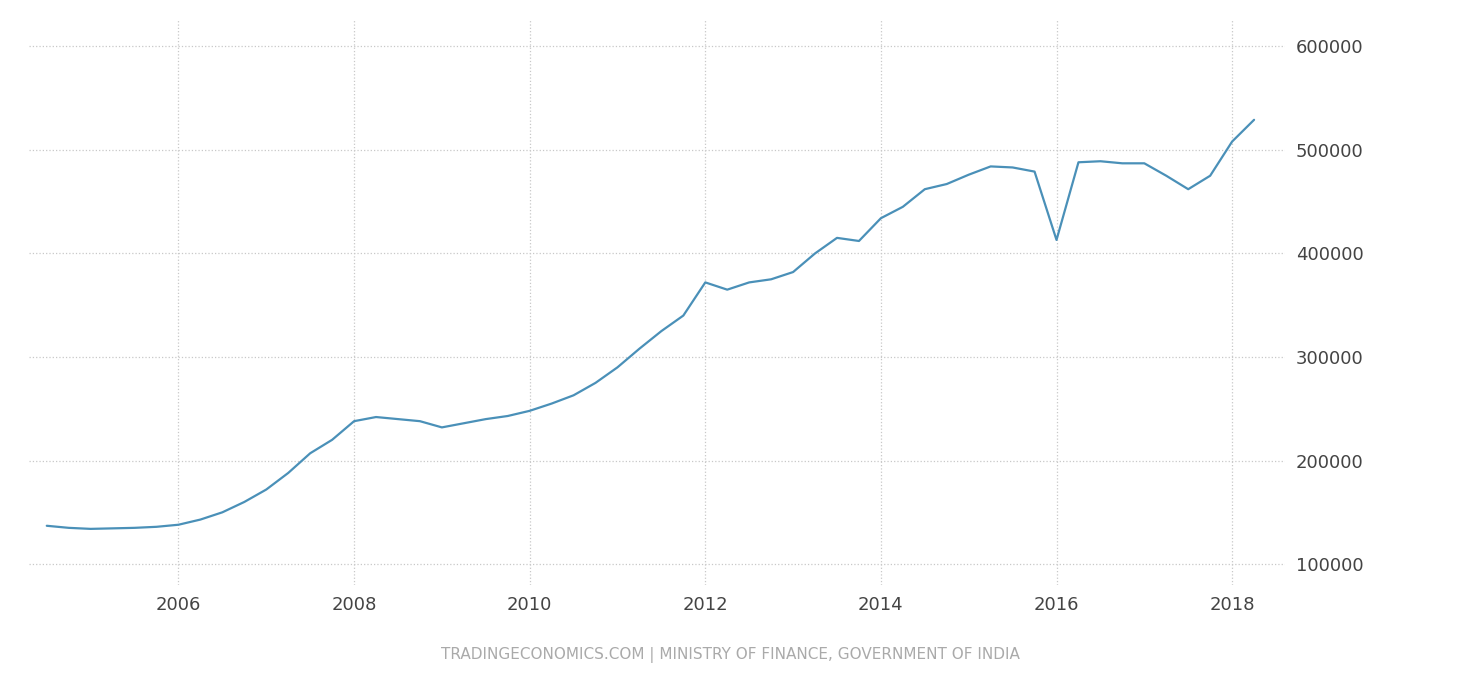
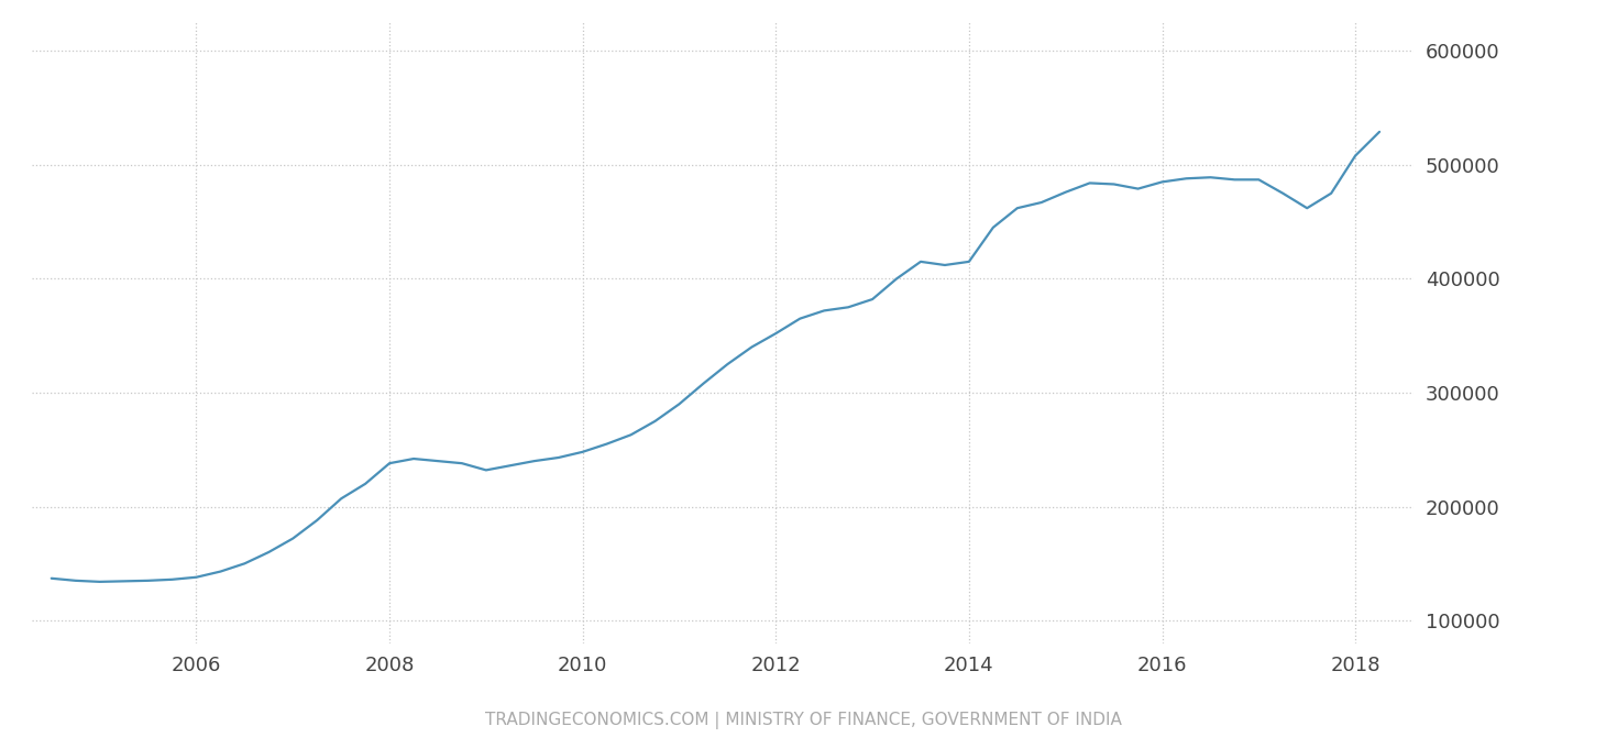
2012: 372000 -> 352000
2014: 434000 -> 415000
2016: 413000 -> 485000
